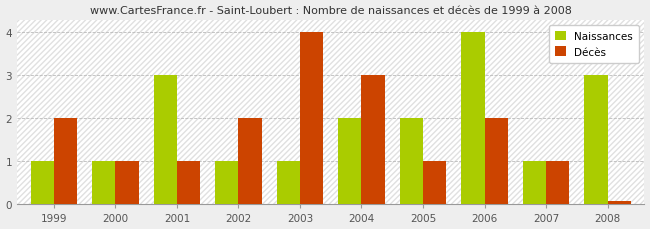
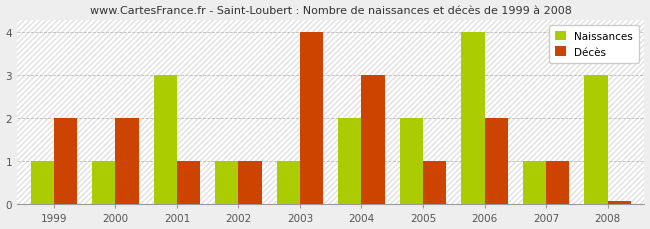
Décès/2000: 1.00 -> 2.00
Décès/2002: 2.00 -> 1.00
